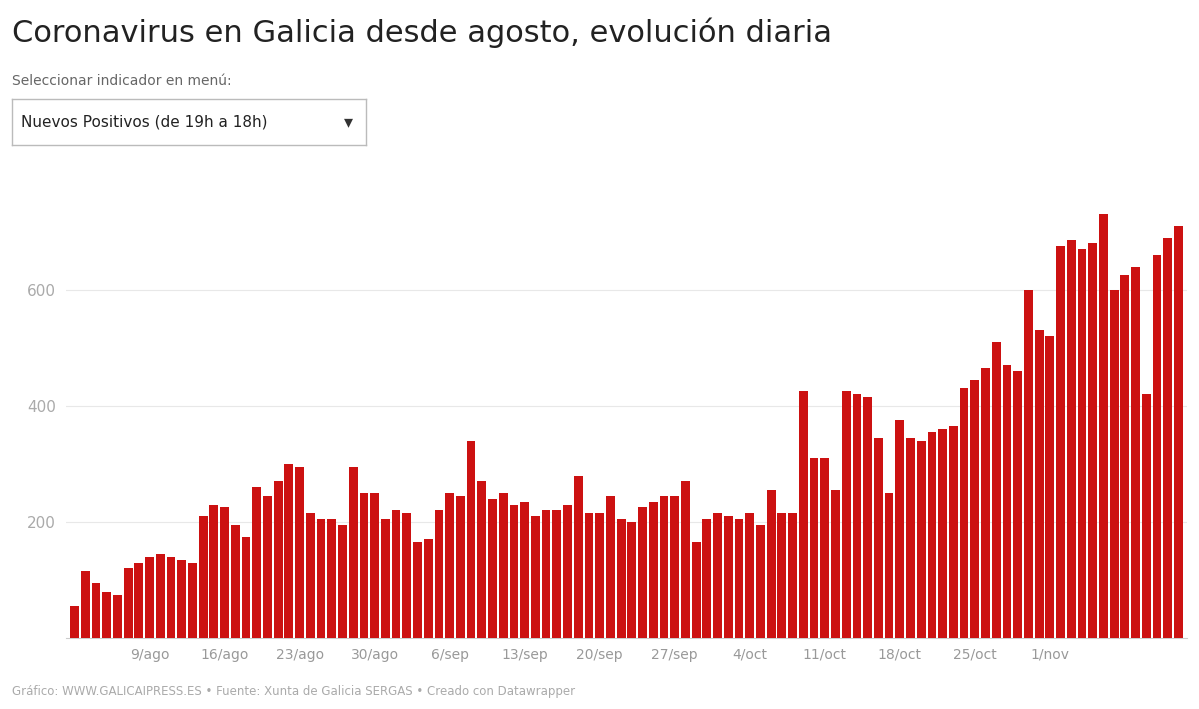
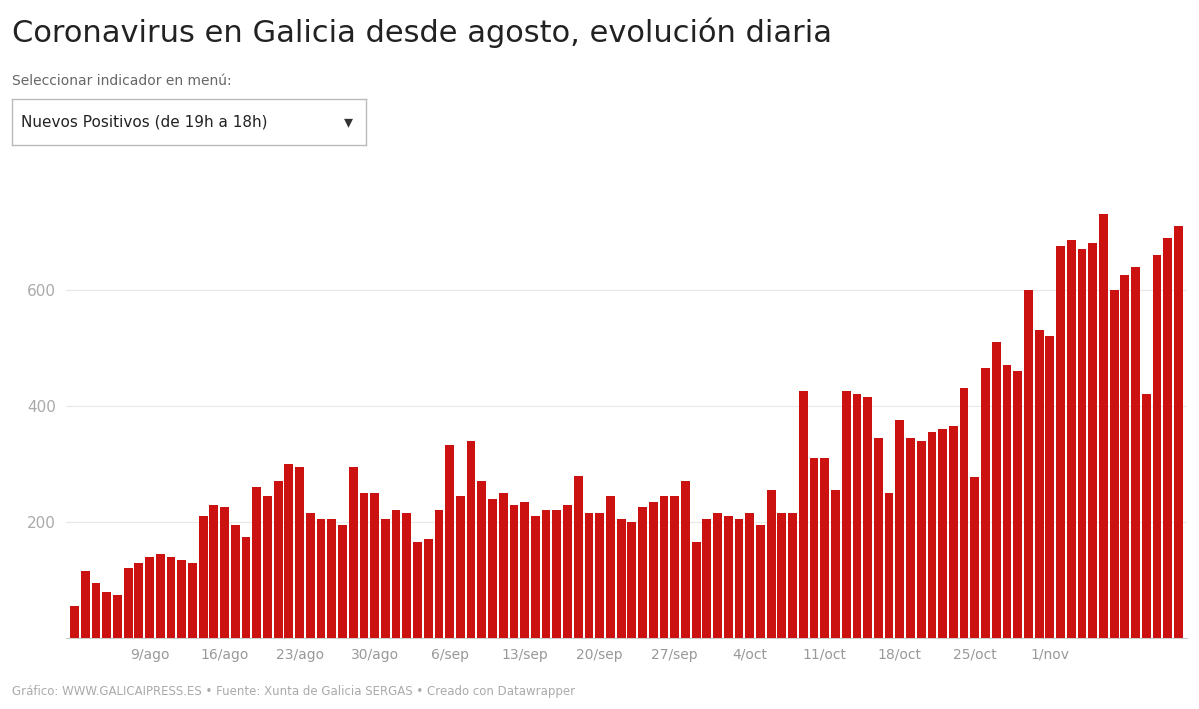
6/sep: 250 -> 332
25/oct: 445 -> 278
